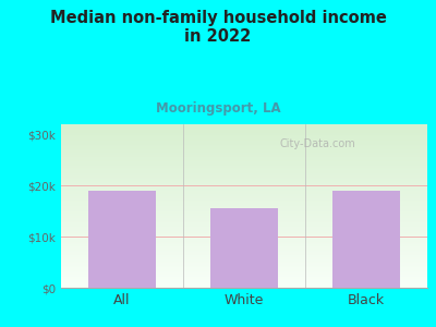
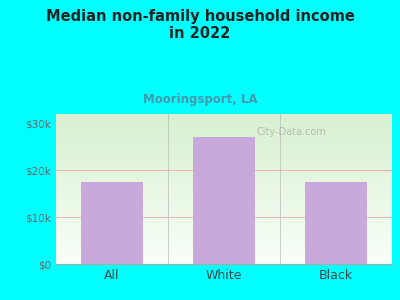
All: $19.0k -> $17.5k
White: $15.5k -> $27.0k
Black: $19.0k -> $17.5k
